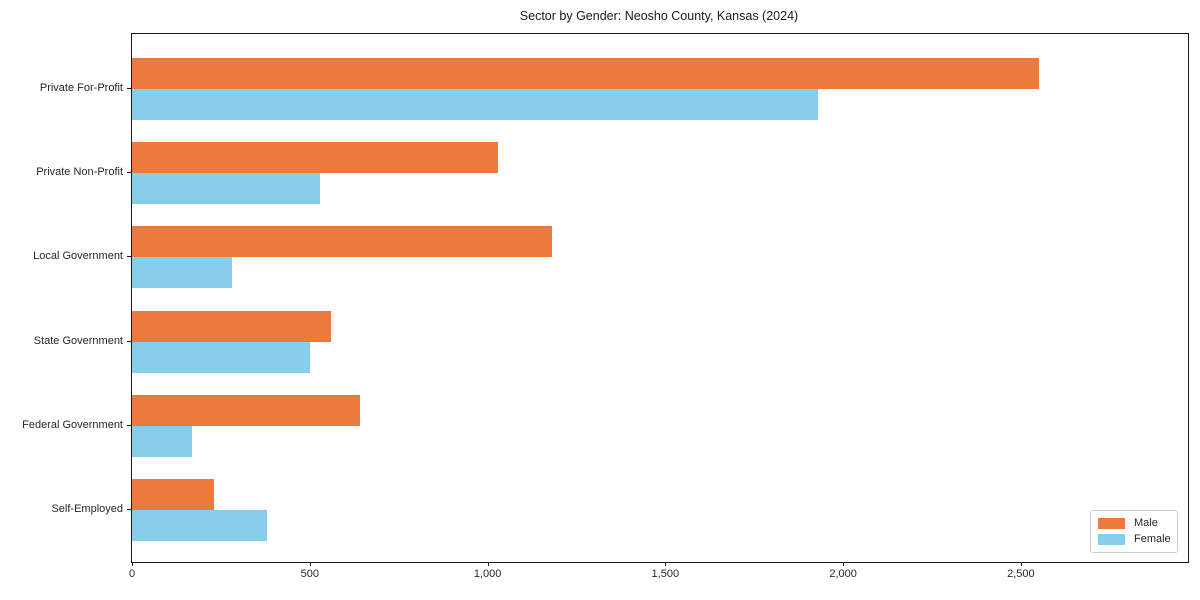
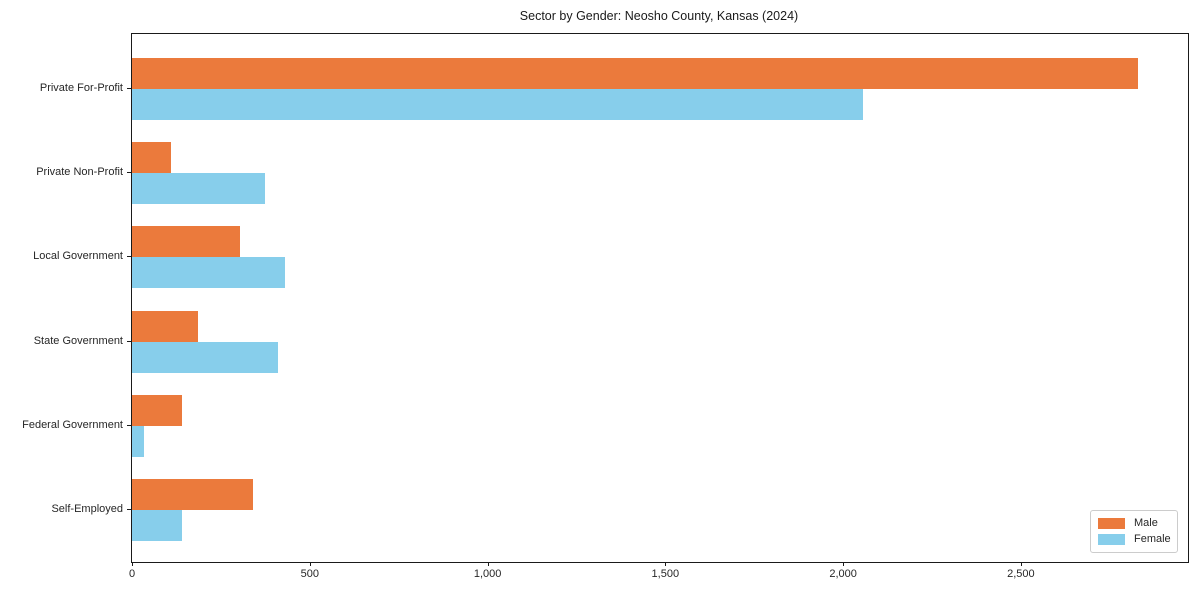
Male/Private For-Profit: 2550 -> 2830
Female/Private For-Profit: 1930 -> 2060
Male/Private Non-Profit: 1030 -> 110
Female/Private Non-Profit: 530 -> 380
Male/Local Government: 1180 -> 300
Female/Local Government: 280 -> 430
Male/State Government: 560 -> 180
Female/State Government: 500 -> 410
Male/Federal Government: 640 -> 140
Female/Federal Government: 170 -> 40
Male/Self-Employed: 230 -> 340
Female/Self-Employed: 380 -> 140
